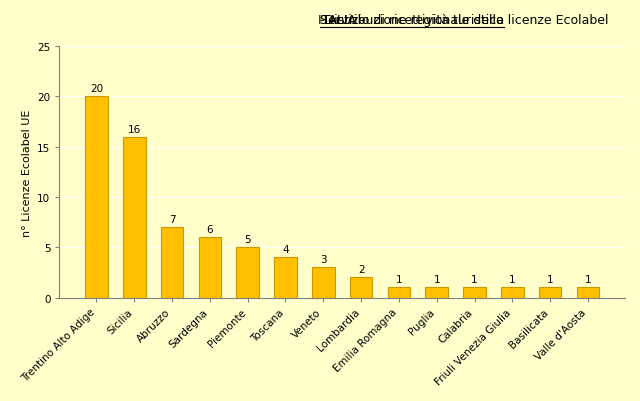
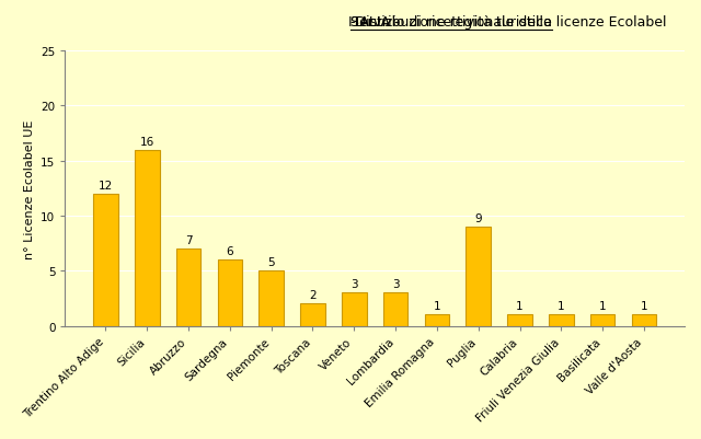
Trentino Alto Adige: 20 -> 12
Toscana: 4 -> 2
Lombardia: 2 -> 3
Puglia: 1 -> 9
